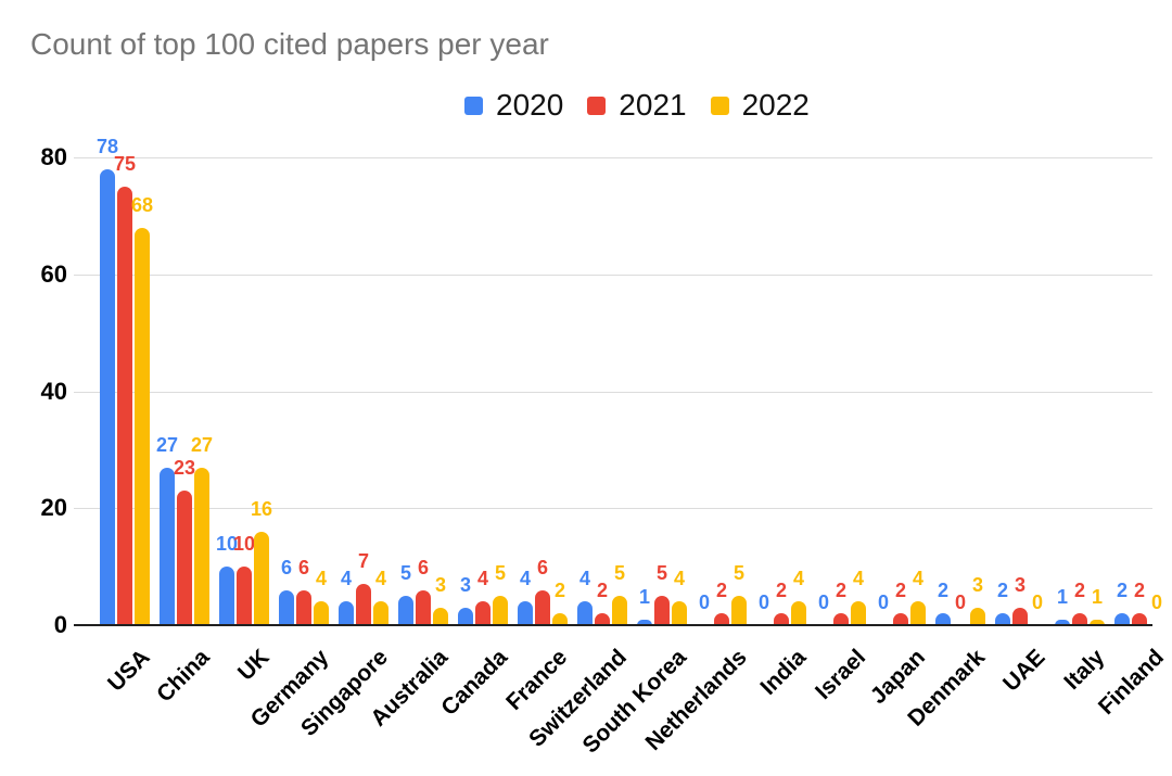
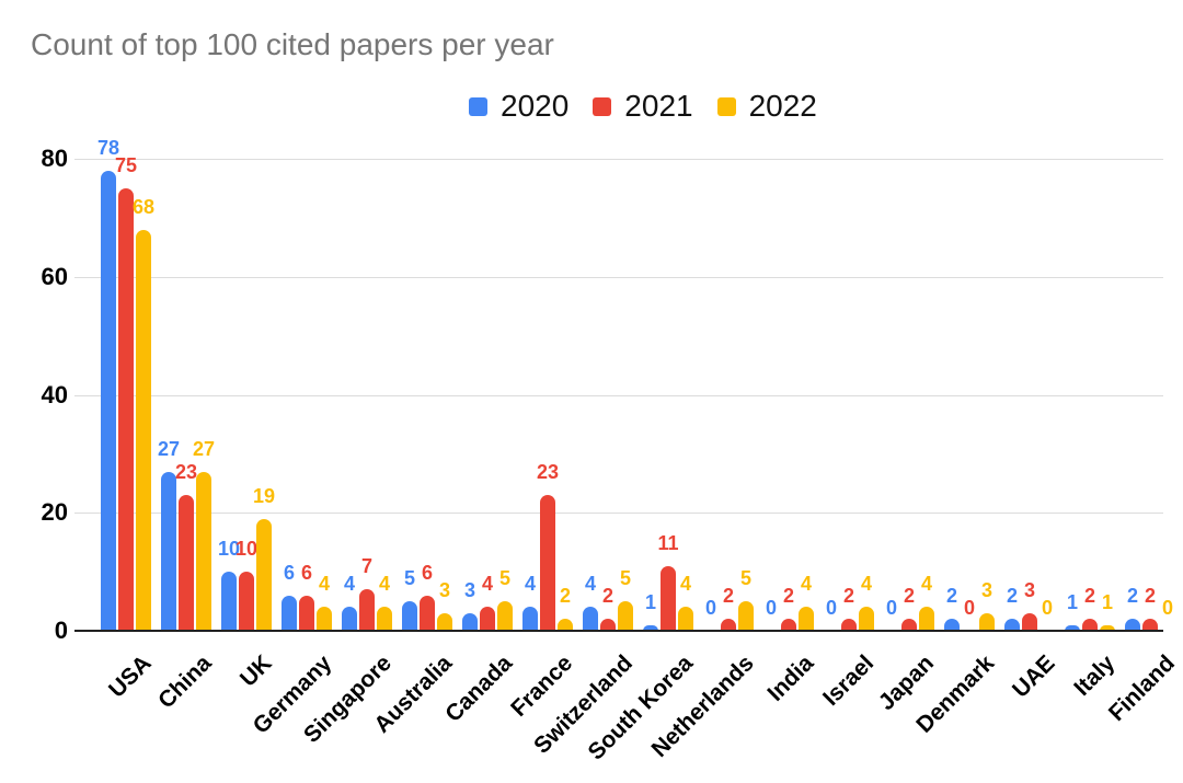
2022/UK: 16 -> 19
2021/France: 6 -> 23
2021/South Korea: 5 -> 11
